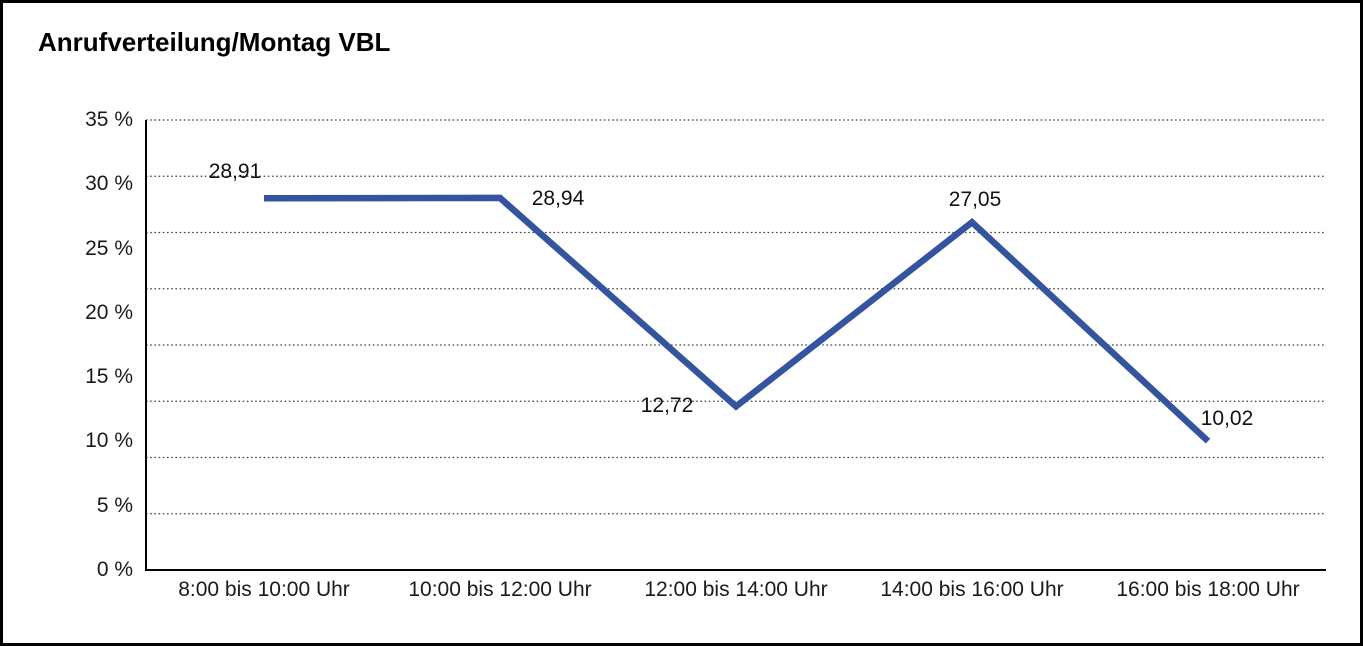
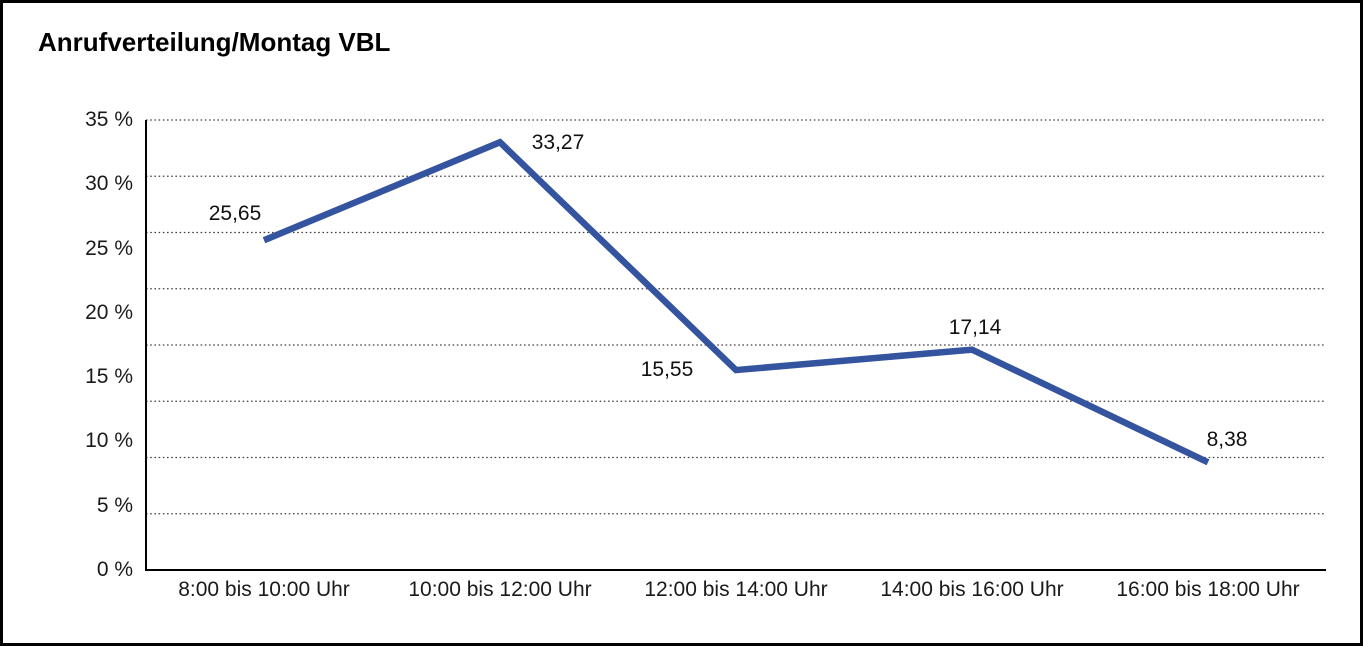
8:00 bis 10:00 Uhr: 28,91 -> 25,65
10:00 bis 12:00 Uhr: 28,94 -> 33,27
12:00 bis 14:00 Uhr: 12,72 -> 15,55
14:00 bis 16:00 Uhr: 27,05 -> 17,14
16:00 bis 18:00 Uhr: 10,02 -> 8,38
